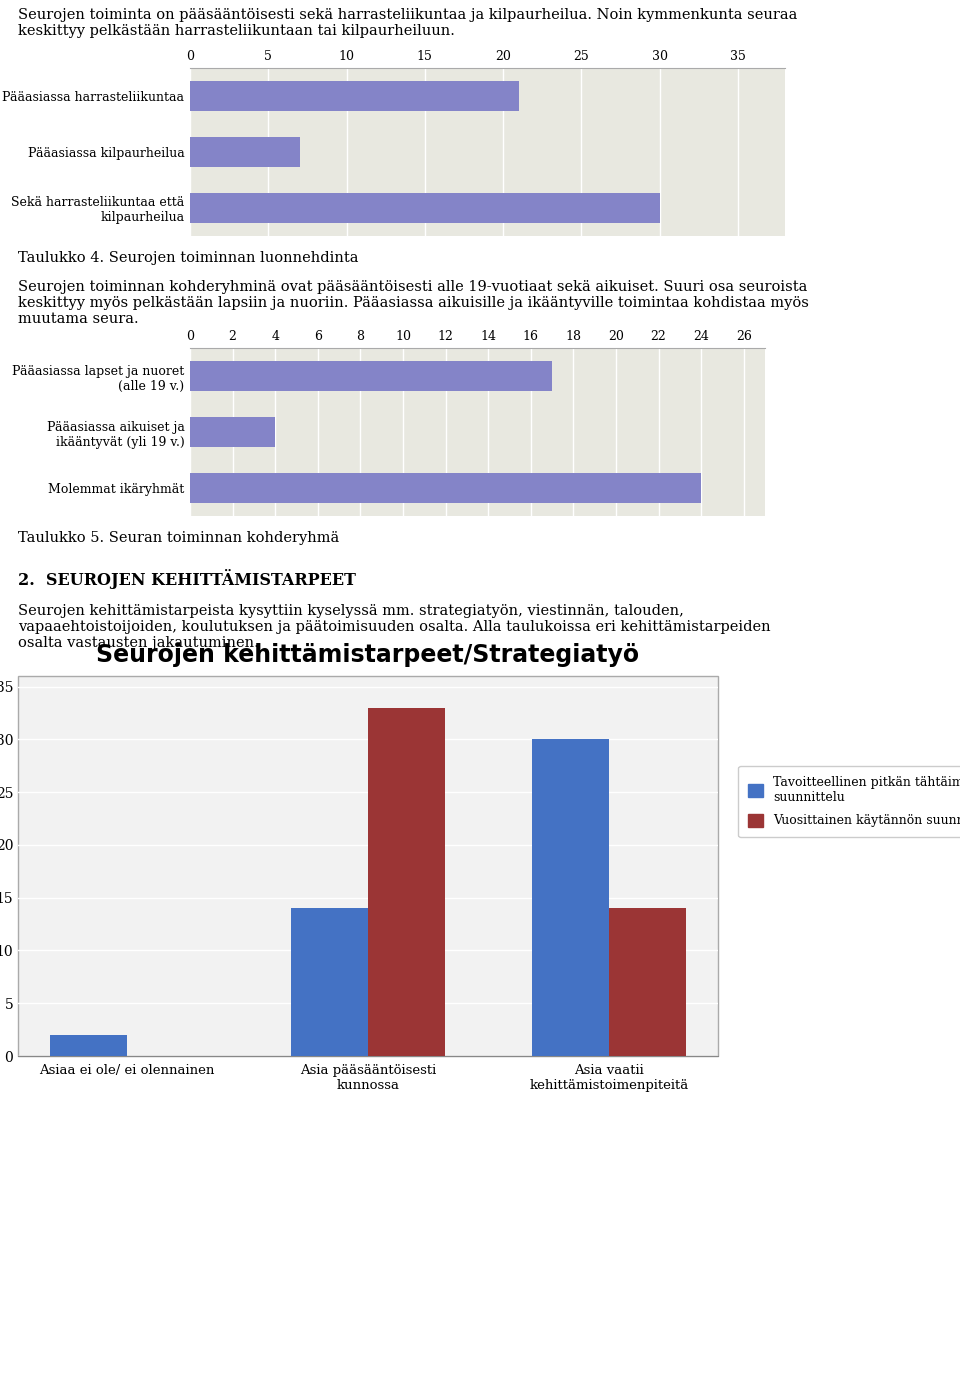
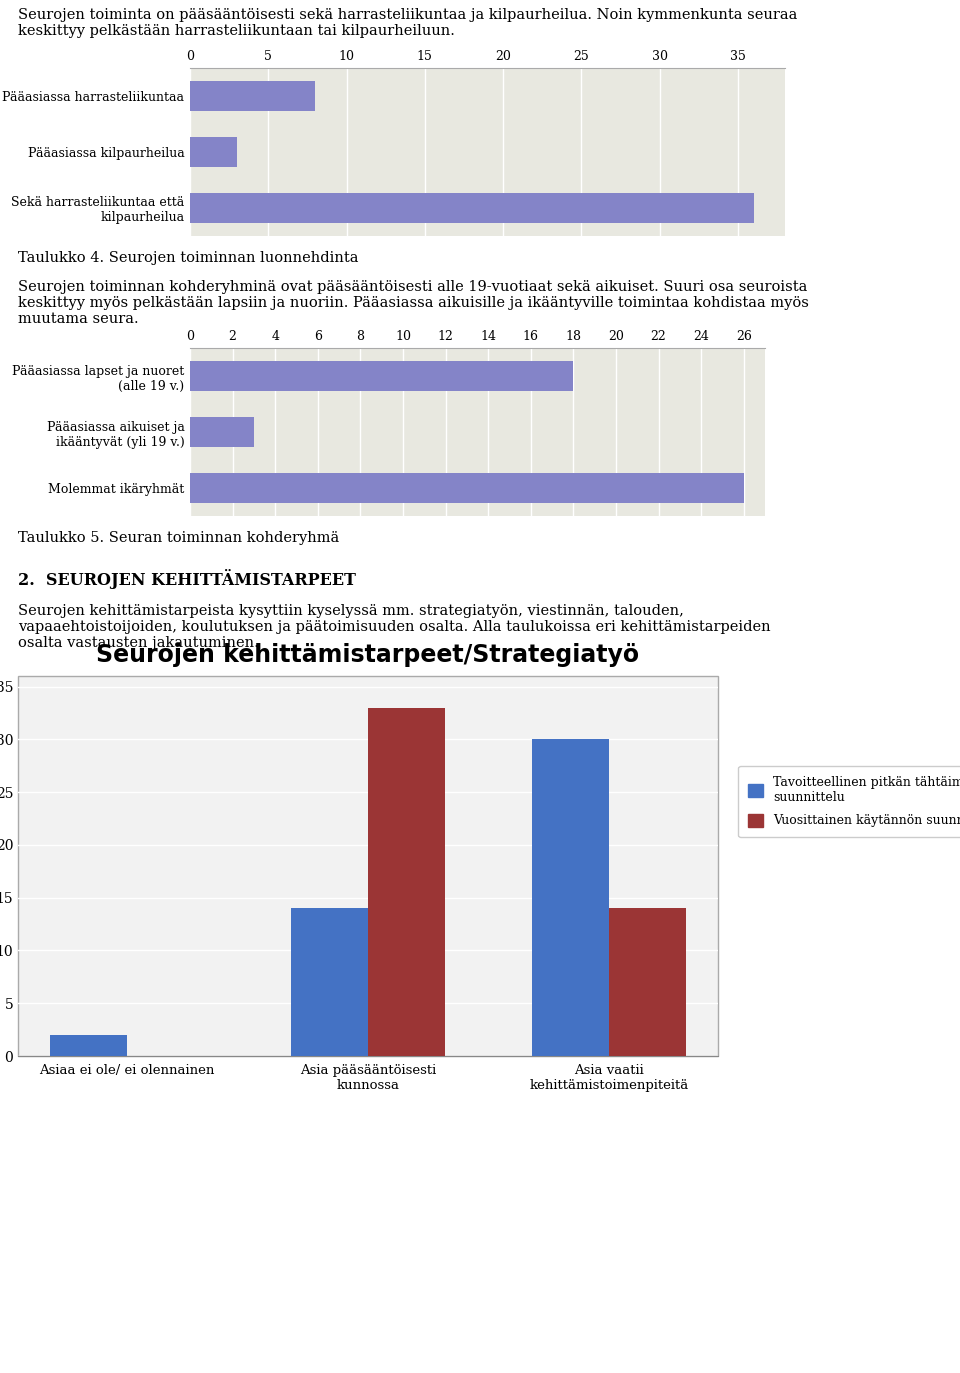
Pääasiassa harrasteliikuntaa: 21 -> 8
Pääasiassa kilpaurheilua: 7 -> 3
Sekä harrasteliikuntaa että kilpaurheilua: 30 -> 36
Pääasiassa lapset ja nuoret (alle 19 v.): 17 -> 18
Pääasiassa aikuiset ja ikääntyvät (yli 19 v.): 4 -> 3
Molemmat ikäryhmät: 24 -> 26
